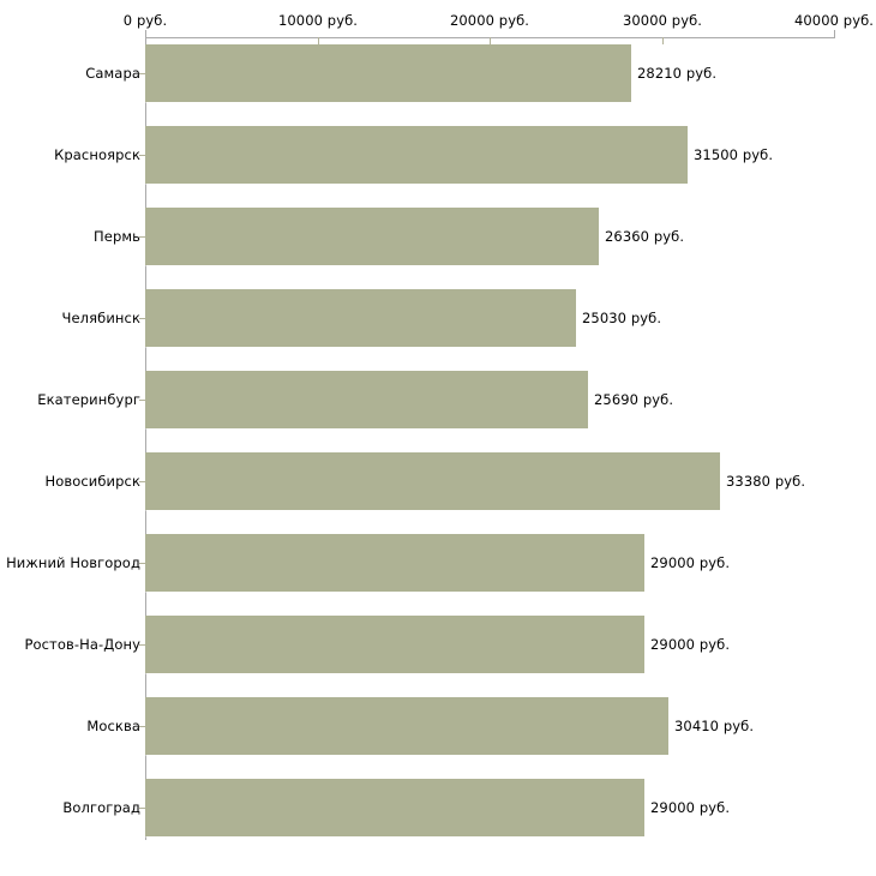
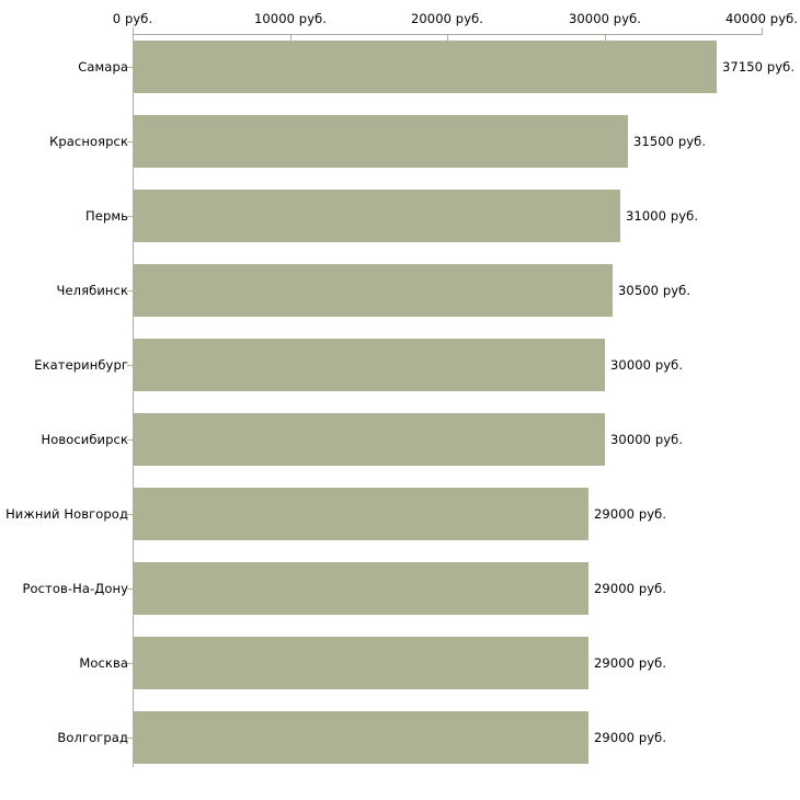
Самара: 28210 -> 37150
Пермь: 26360 -> 31000
Челябинск: 25030 -> 30500
Екатеринбург: 25690 -> 30000
Новосибирск: 33380 -> 30000
Москва: 30410 -> 29000
